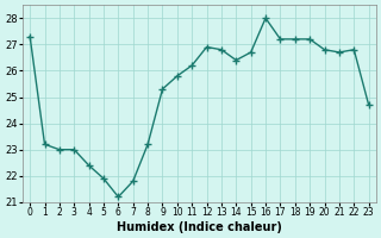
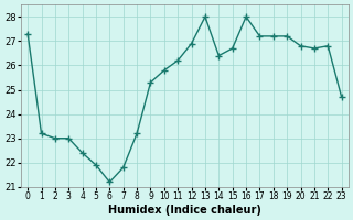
13: 26.8 -> 28.0
